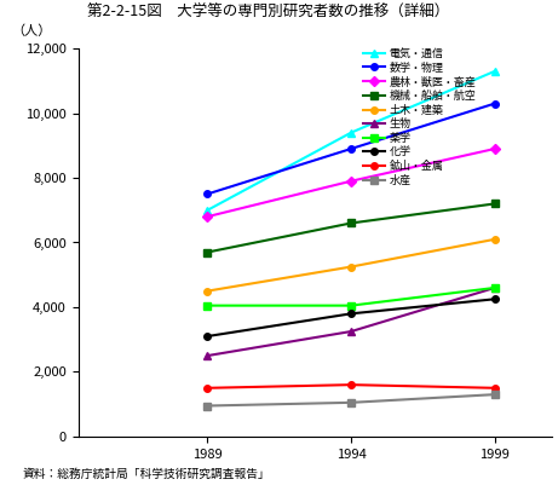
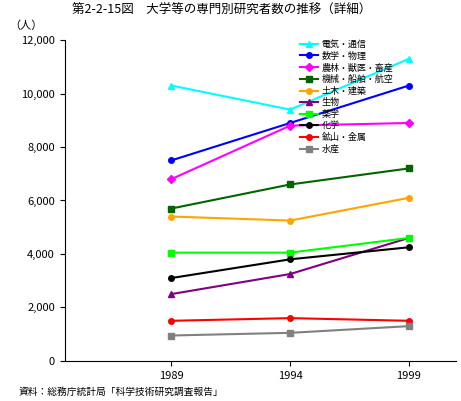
電気・通信/1989: 7,000 -> 10,300
土木・建築/1989: 4,500 -> 5,400
農林・獣医・畜産/1994: 7,900 -> 8,800
